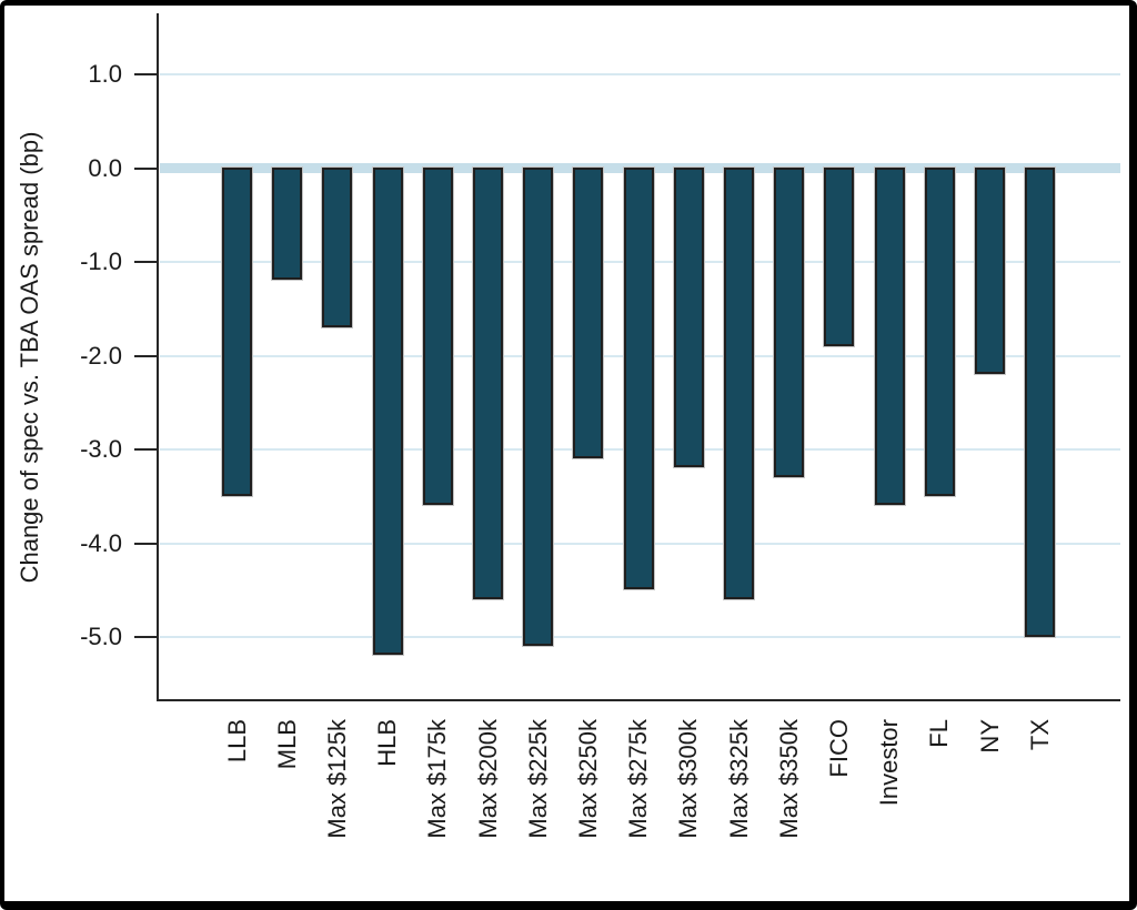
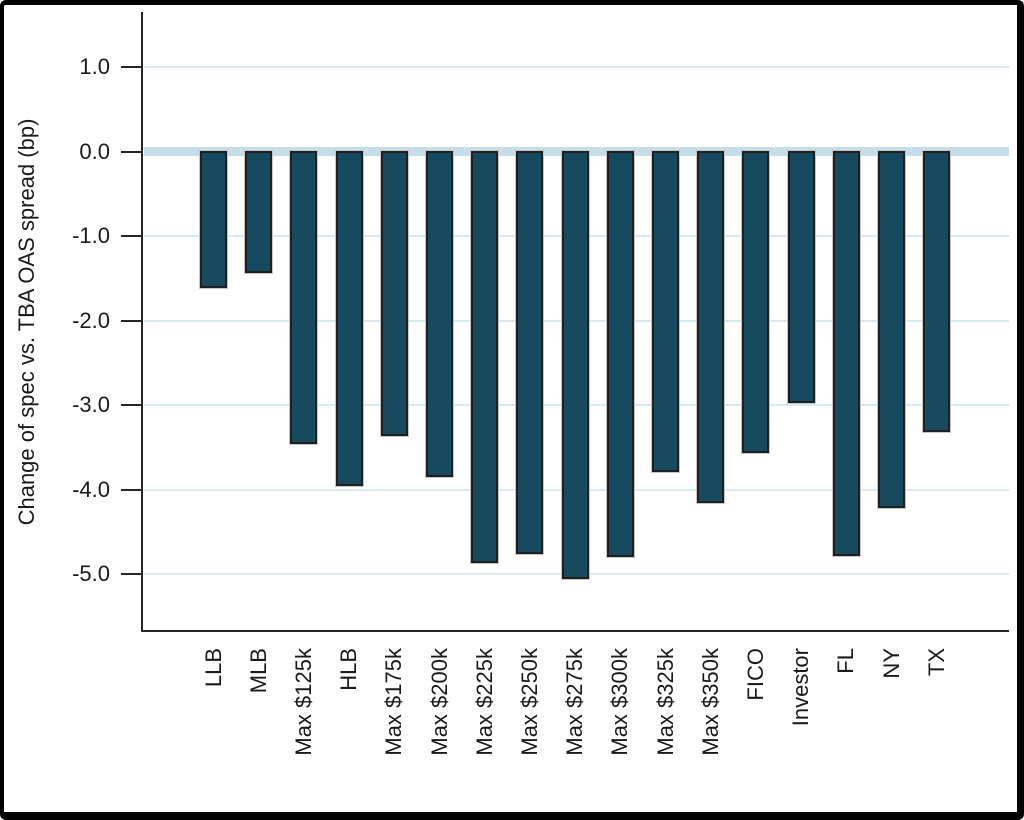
LLB: -3.5 -> -1.6
MLB: -1.2 -> -1.4
Max $125k: -1.7 -> -3.5
HLB: -5.2 -> -4.0
Max $175k: -3.6 -> -3.4
Max $200k: -4.6 -> -3.9
Max $225k: -5.1 -> -4.9
Max $250k: -3.1 -> -4.8
Max $275k: -4.5 -> -5.1
Max $300k: -3.2 -> -4.8
Max $325k: -4.6 -> -3.8
Max $350k: -3.3 -> -4.2
FICO: -1.9 -> -3.6
Investor: -3.6 -> -3.0
FL: -3.5 -> -4.8
NY: -2.2 -> -4.2
TX: -5.0 -> -3.3
